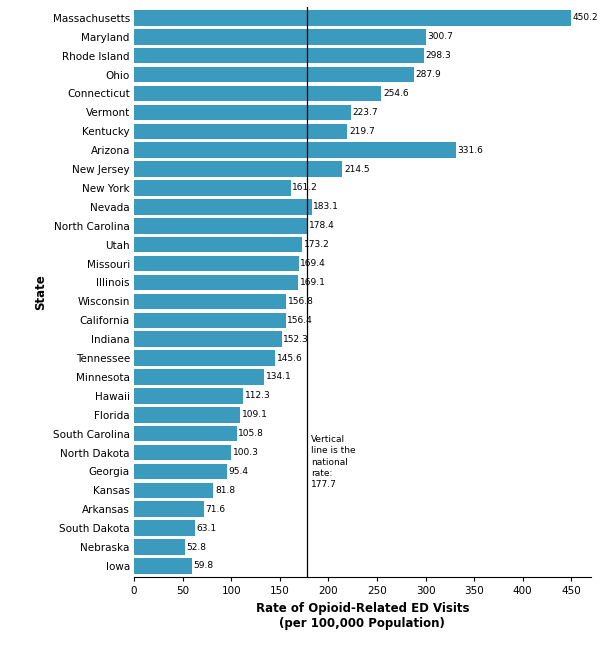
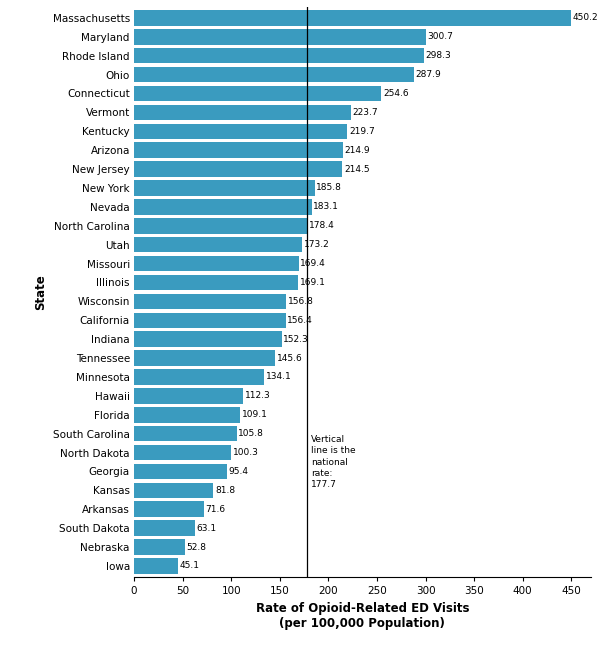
Arizona: 331.6 -> 214.9
New York: 161.2 -> 185.8
Iowa: 59.8 -> 45.1
